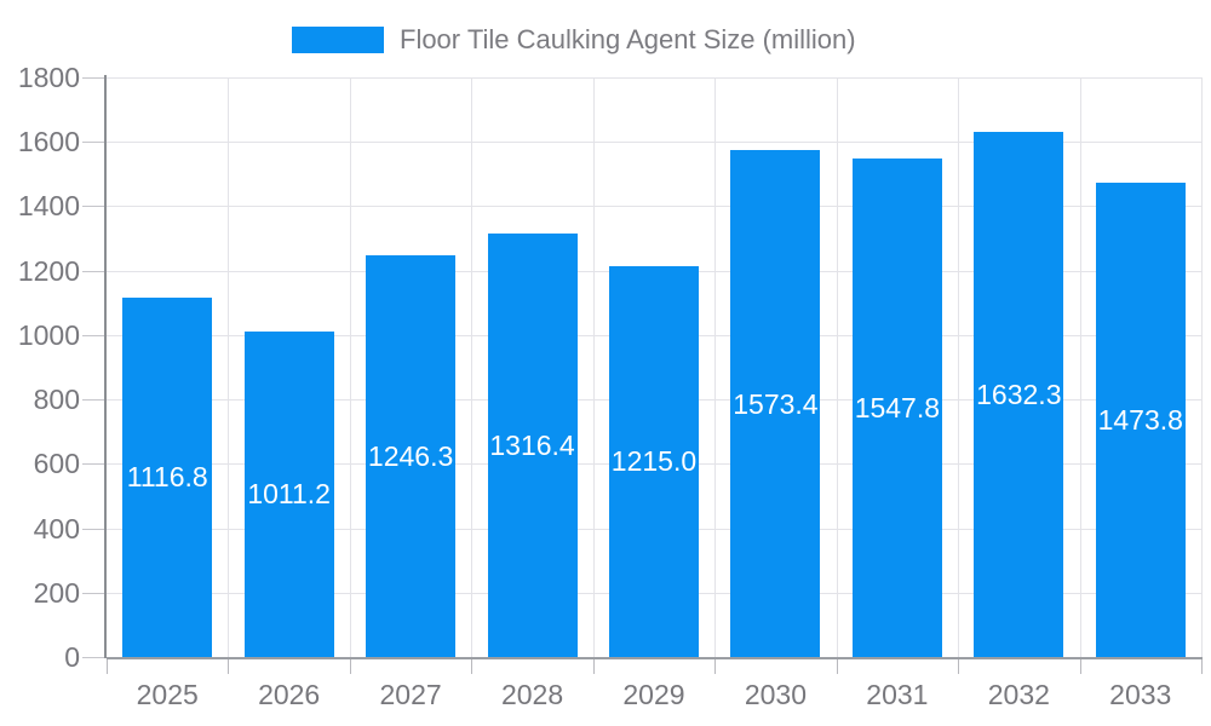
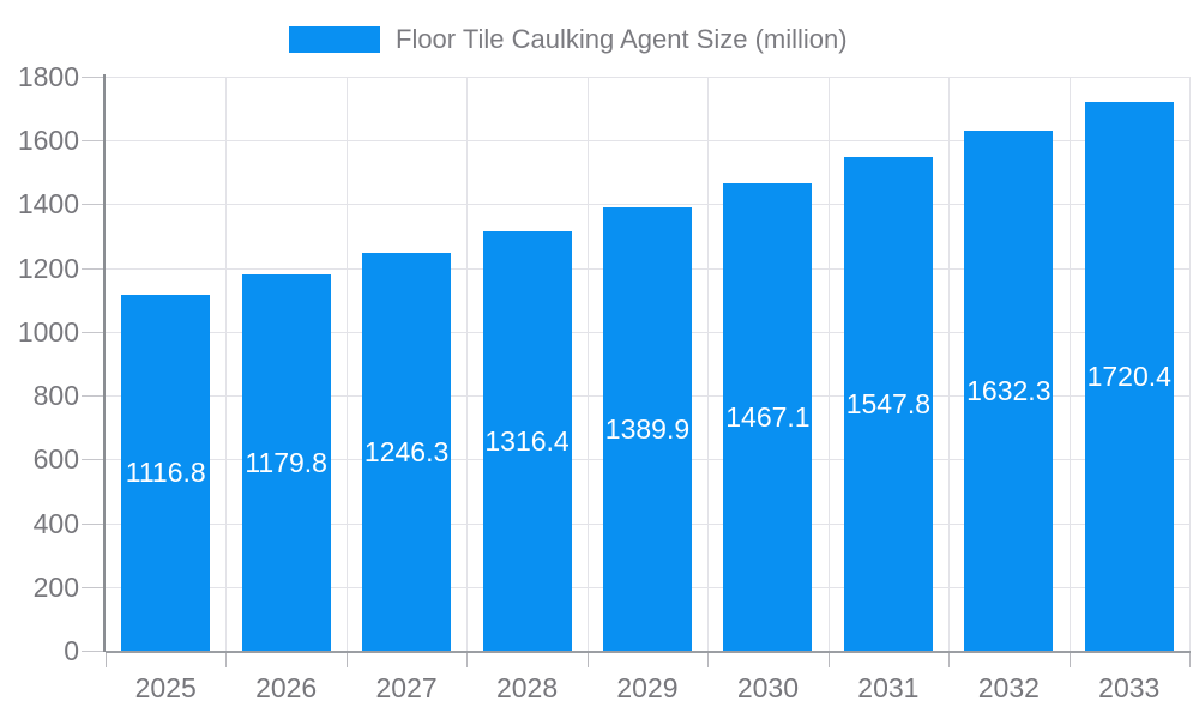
2026: 1011.2 -> 1179.8
2029: 1215.0 -> 1389.9
2030: 1573.4 -> 1467.1
2033: 1473.8 -> 1720.4
